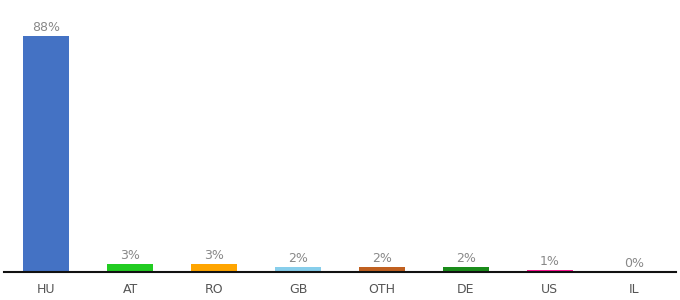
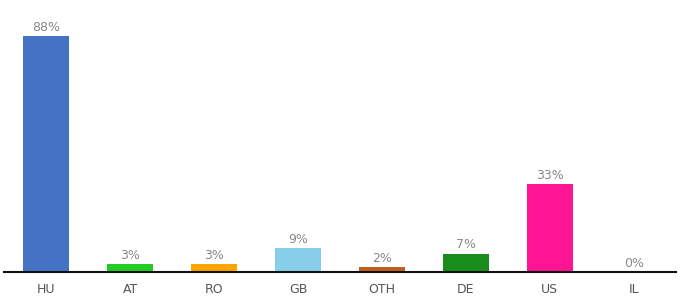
GB: 2% -> 9%
DE: 2% -> 7%
US: 1% -> 33%
